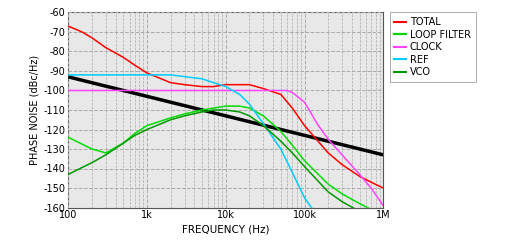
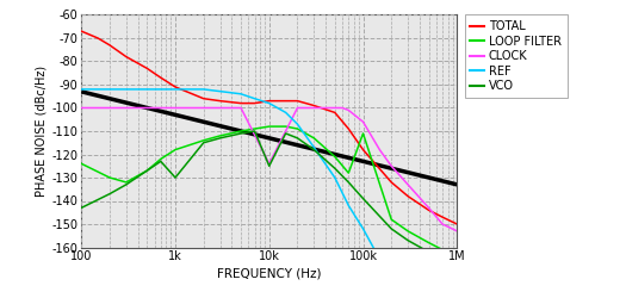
VCO/1k: -120 -> -130
CLOCK/10k: -100 -> -124
VCO/10k: -110 -> -125
LOOP FILTER/100k: -136 -> -111
REF/100k: -155 -> -152
CLOCK/1M: -159 -> -153
